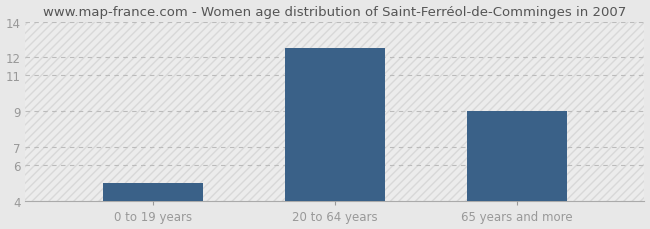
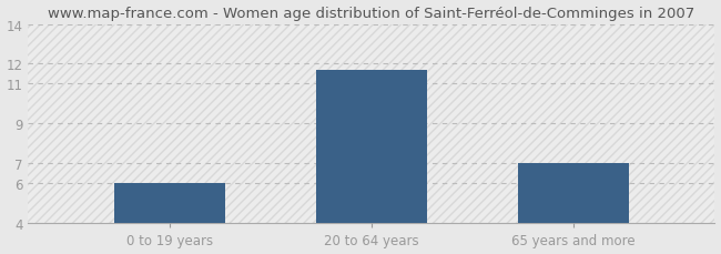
0 to 19 years: 5.0 -> 6.0
20 to 64 years: 12.5 -> 11.7
65 years and more: 9.0 -> 7.0
